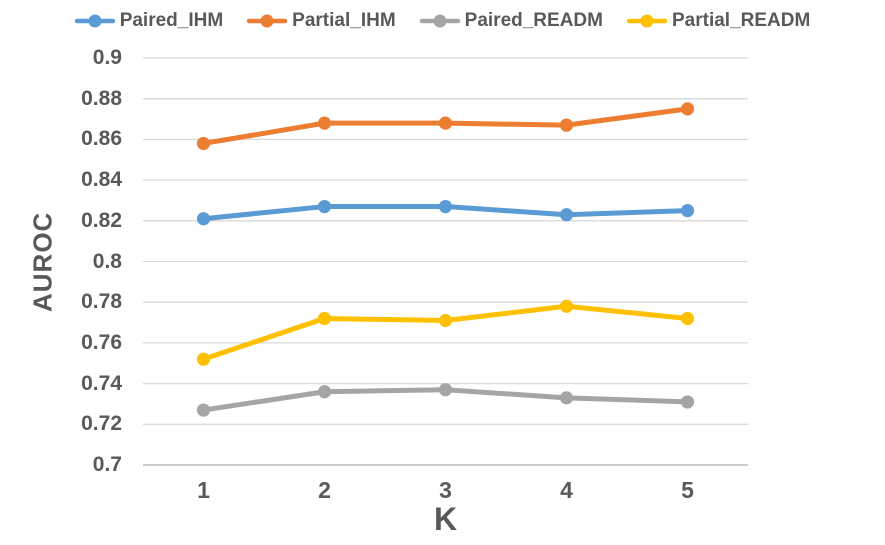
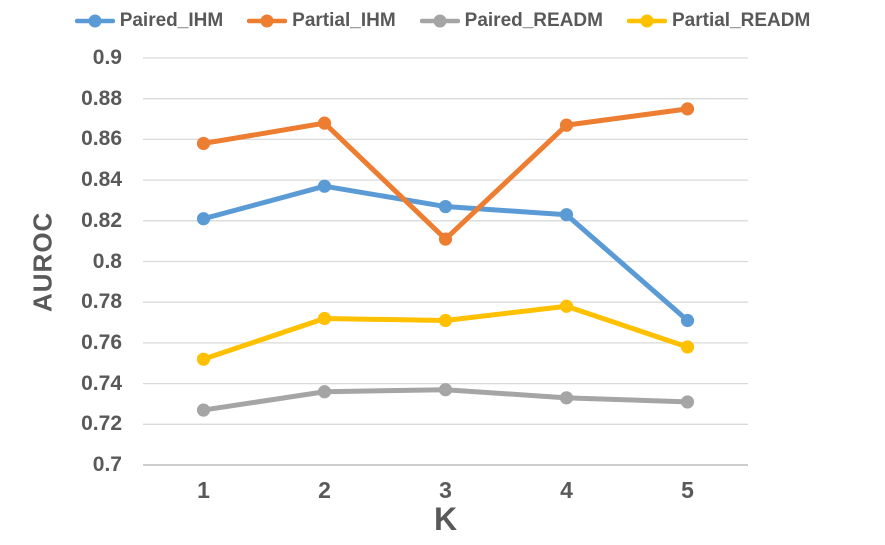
Paired_IHM/2: 0.827 -> 0.837
Partial_IHM/3: 0.868 -> 0.811
Paired_IHM/5: 0.825 -> 0.771
Partial_READM/5: 0.772 -> 0.758
